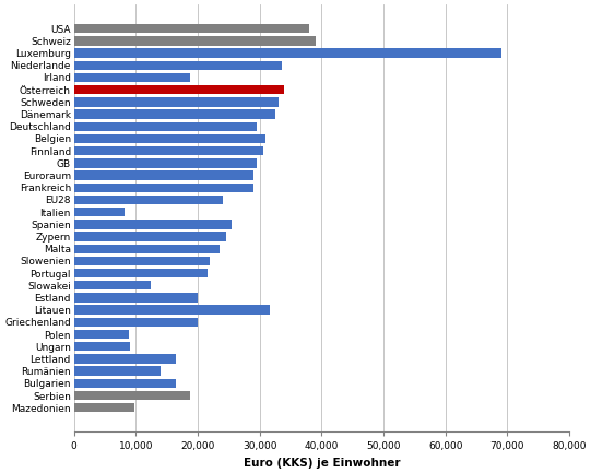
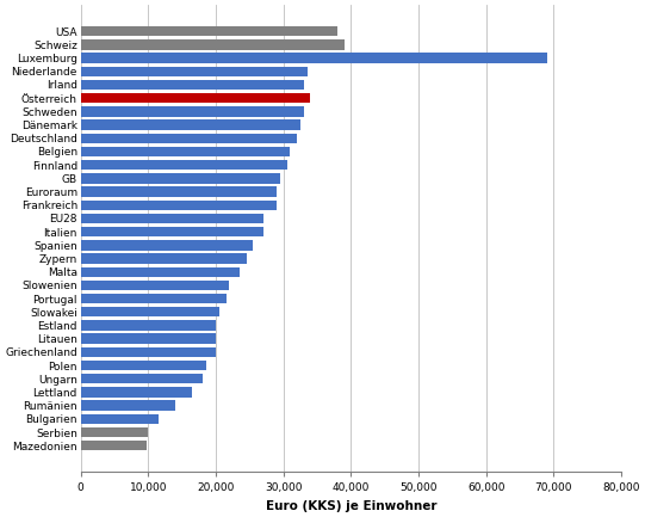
Irland: 18,800 -> 33,000
Deutschland: 29,600 -> 32,000
EU28: 24,000 -> 27,000
Italien: 8,200 -> 27,000
Slowakei: 12,400 -> 20,500
Litauen: 31,600 -> 20,000
Polen: 8,800 -> 18,500
Ungarn: 9,000 -> 18,000
Bulgarien: 16,400 -> 11,500
Serbien: 18,800 -> 10,000
